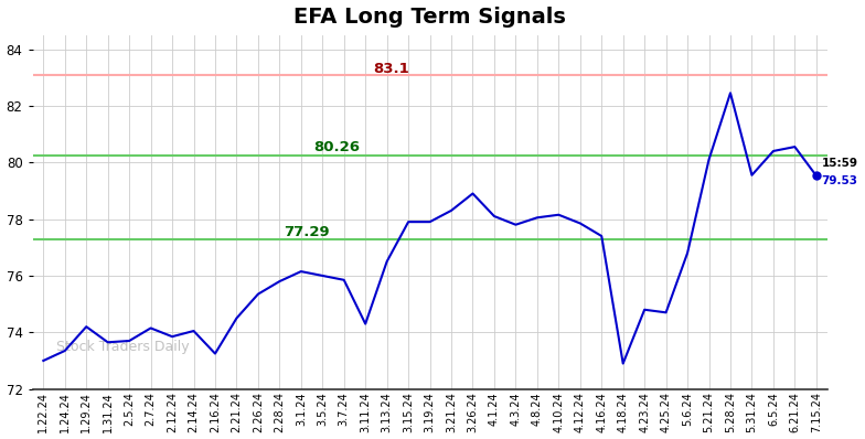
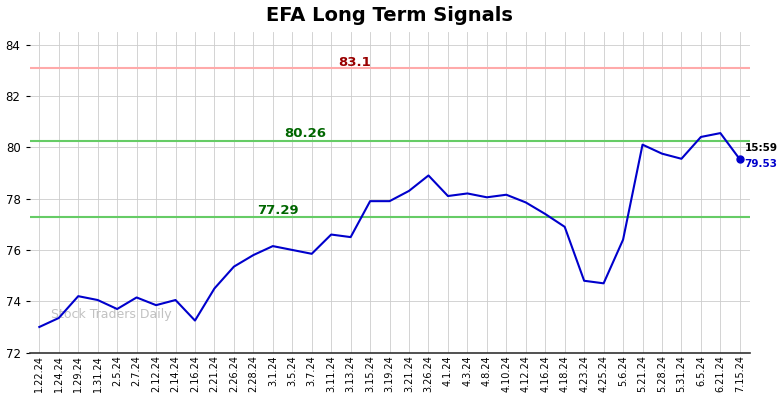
1.31.24: 73.65 -> 74.05
3.11.24: 74.30 -> 76.60
4.3.24: 77.80 -> 78.20
4.18.24: 72.90 -> 76.90
5.6.24: 76.80 -> 76.40
5.28.24: 82.45 -> 79.75
